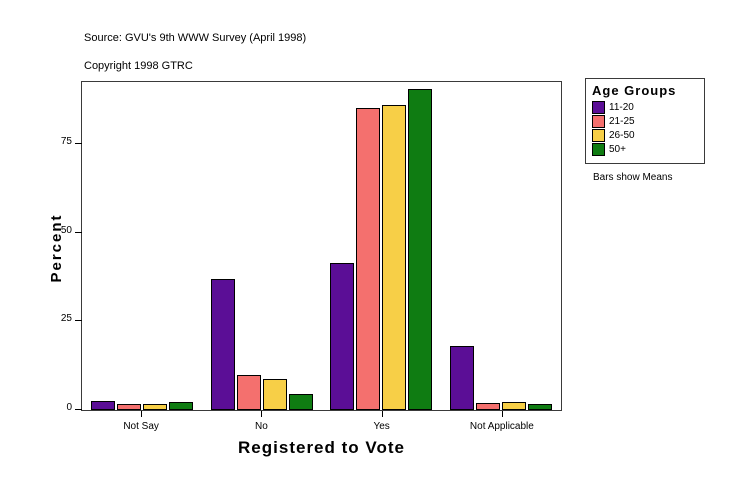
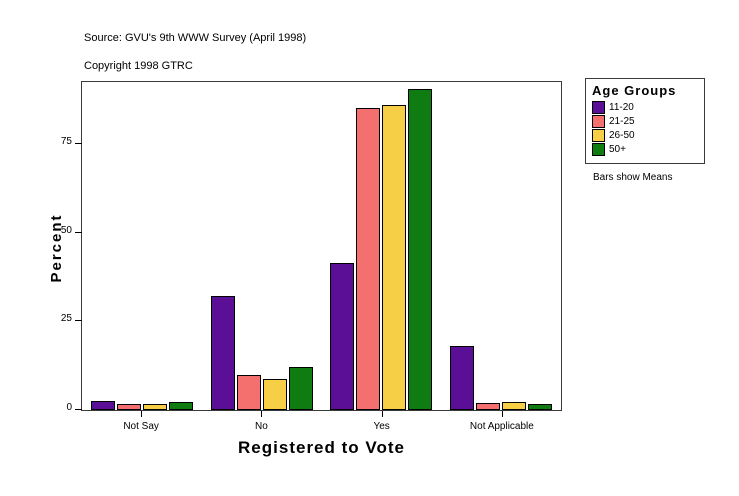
11-20/No: 37 -> 32
50+/No: 5 -> 12
